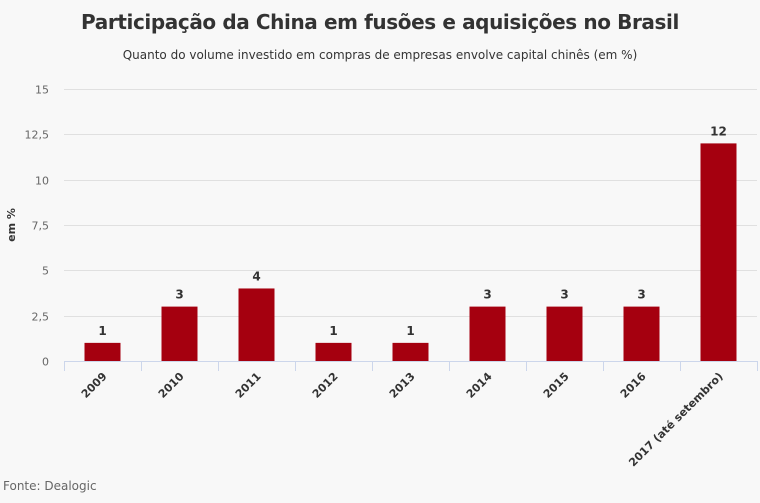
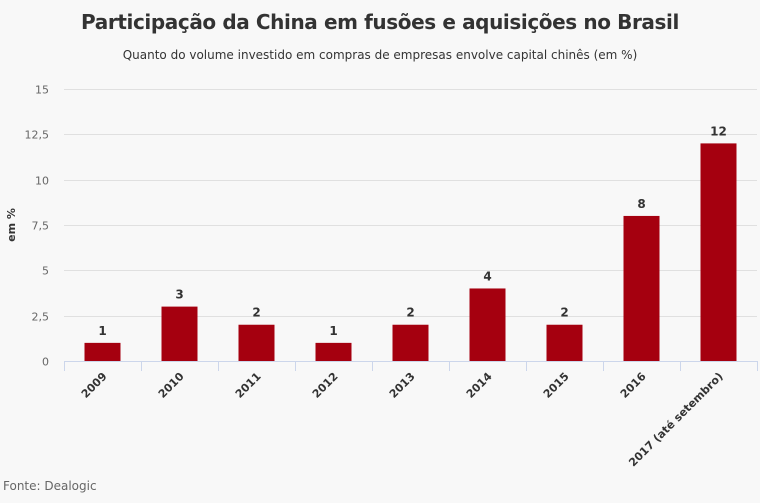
2011: 4 -> 2
2013: 1 -> 2
2014: 3 -> 4
2015: 3 -> 2
2016: 3 -> 8
